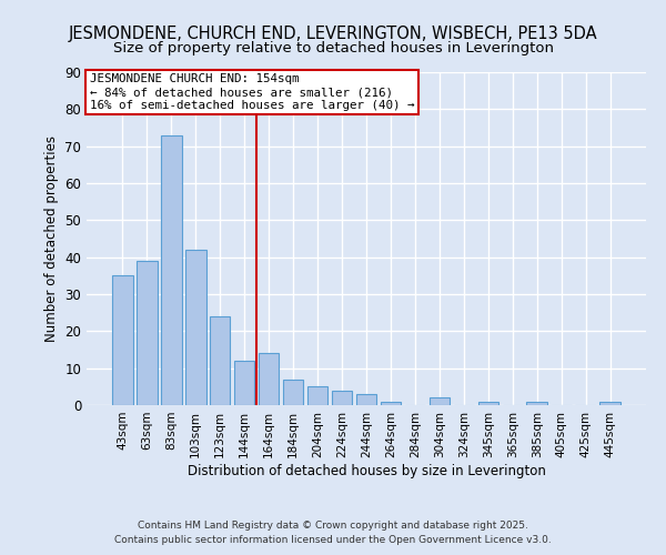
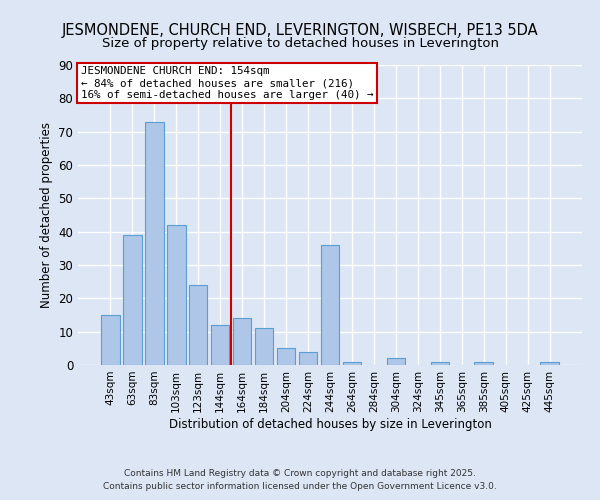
43sqm: 35 -> 15
184sqm: 7 -> 11
244sqm: 3 -> 36
